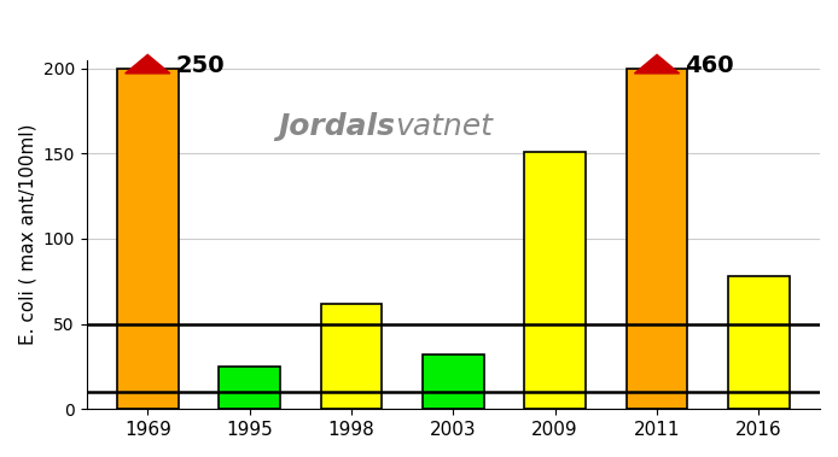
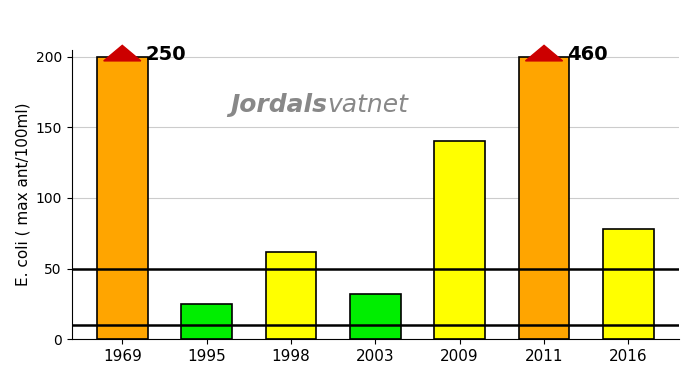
2009: 151 -> 140
